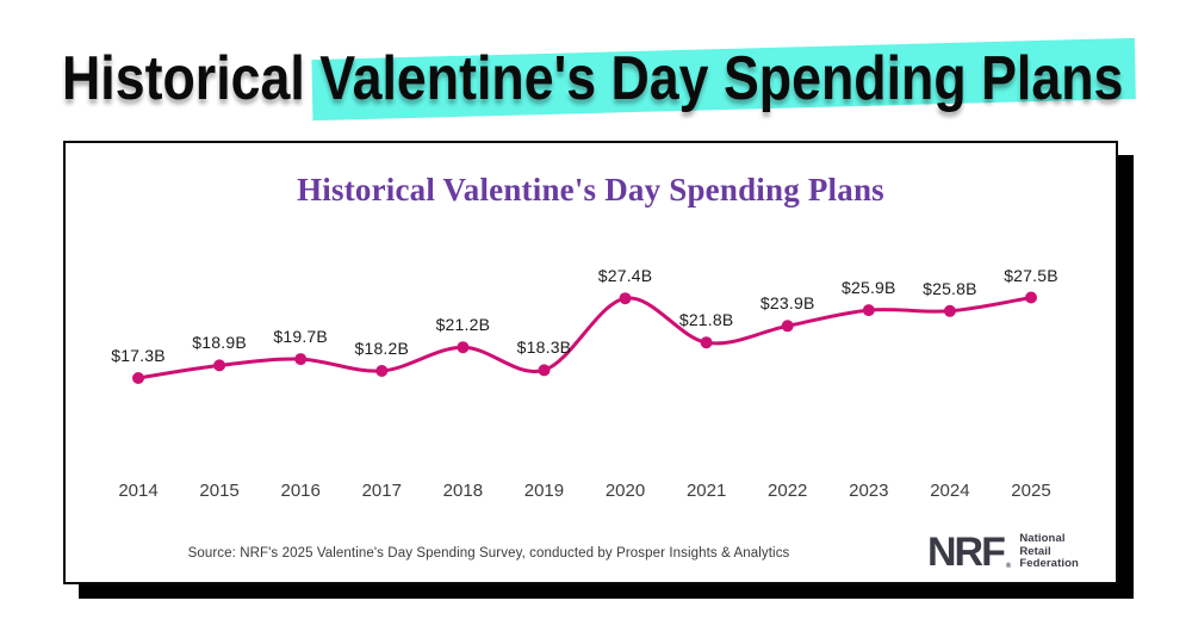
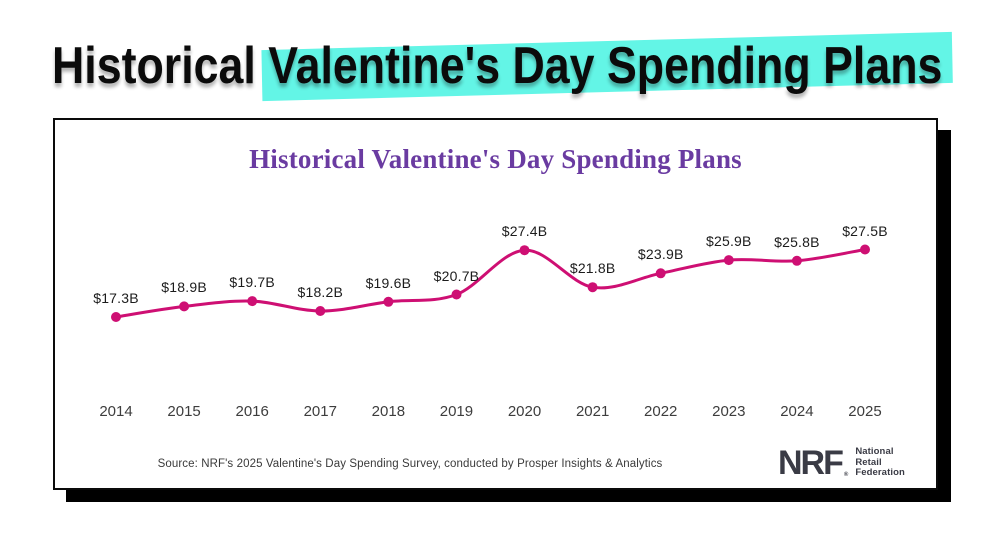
2018: $21.2B -> $19.6B
2019: $18.3B -> $20.7B
